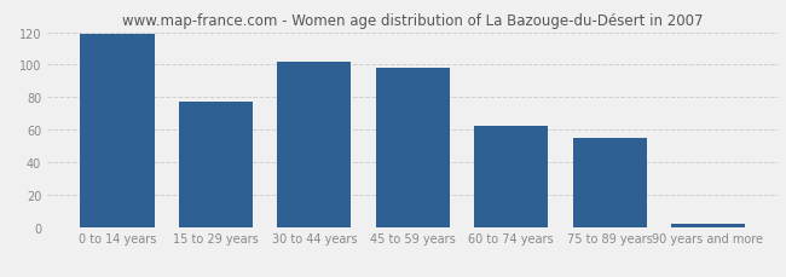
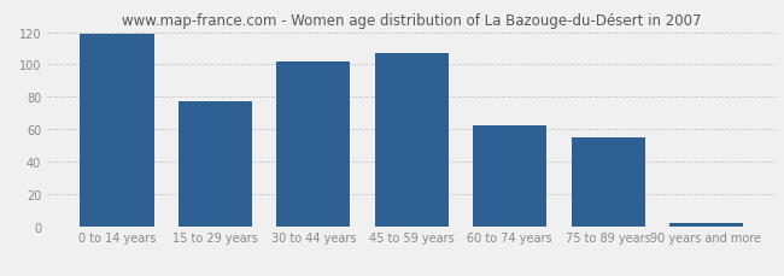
45 to 59 years: 98 -> 107
